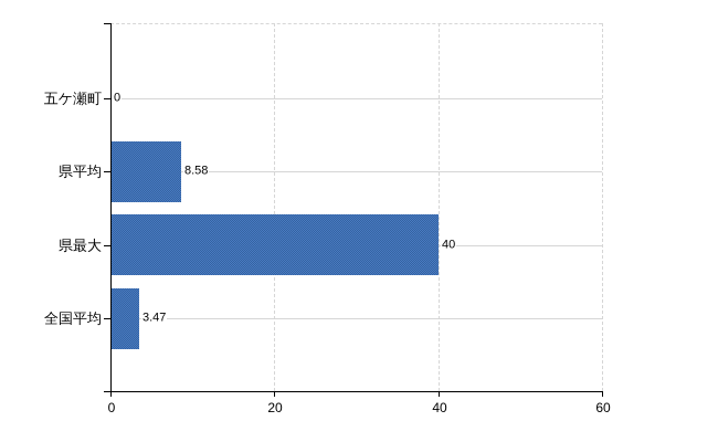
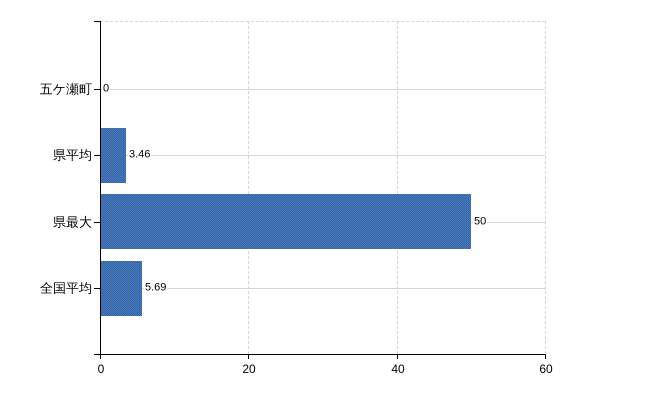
県平均: 8.58 -> 3.46
県最大: 40 -> 50
全国平均: 3.47 -> 5.69
